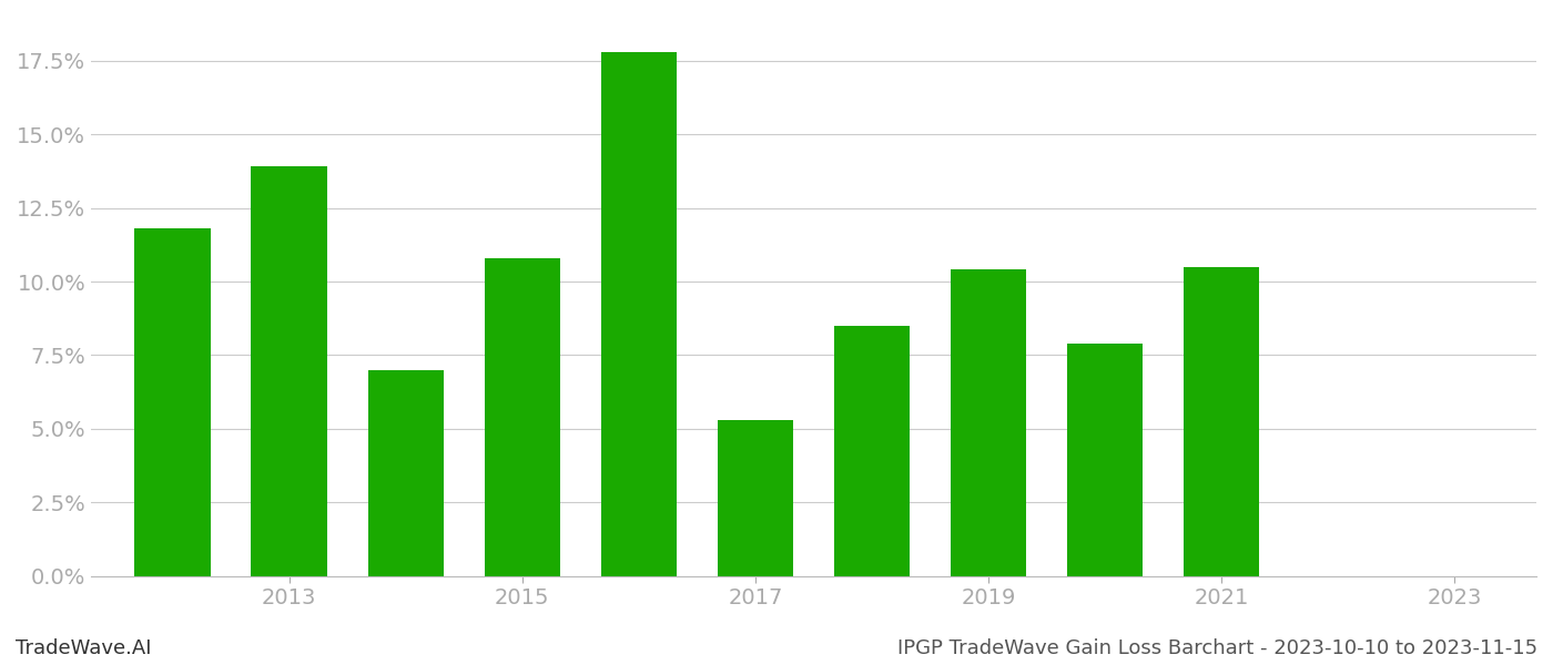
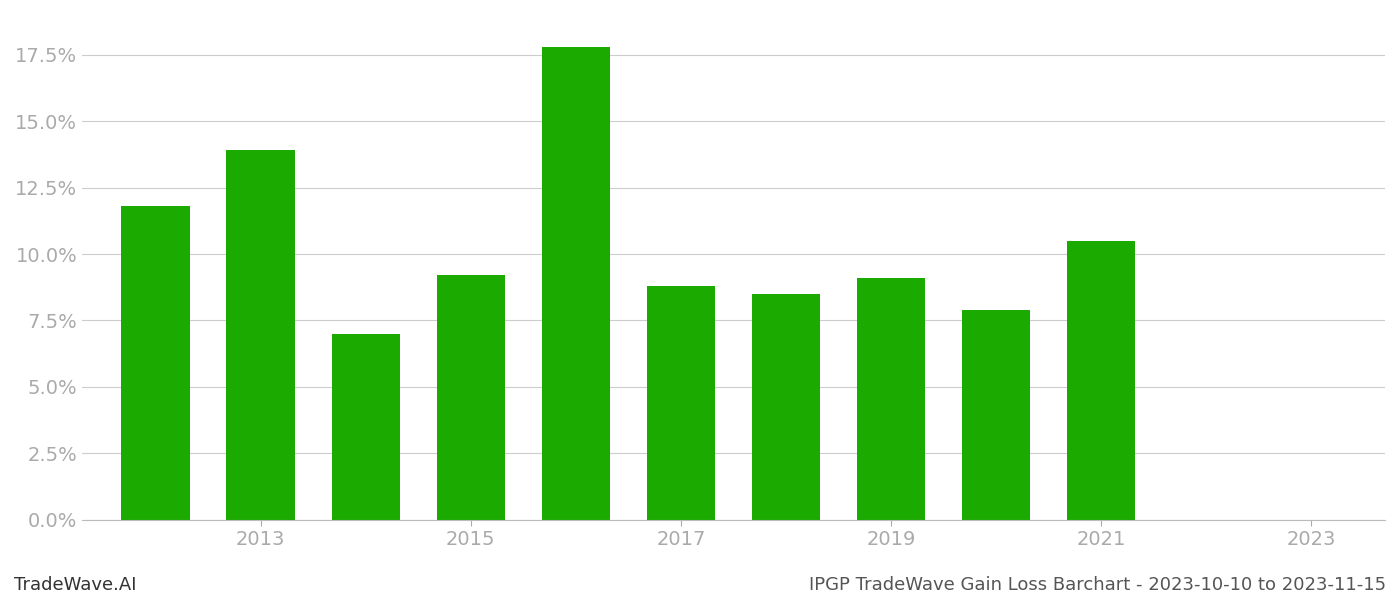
2015: 10.8% -> 9.2%
2017: 5.3% -> 8.8%
2019: 10.4% -> 9.1%
